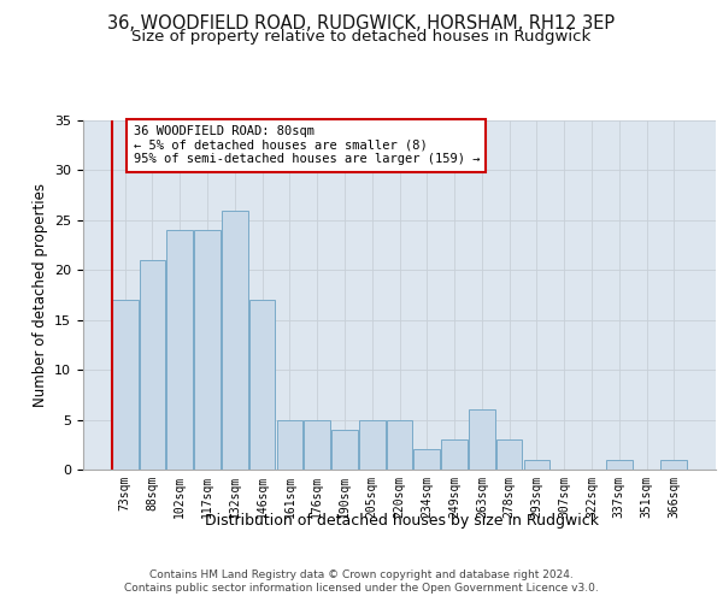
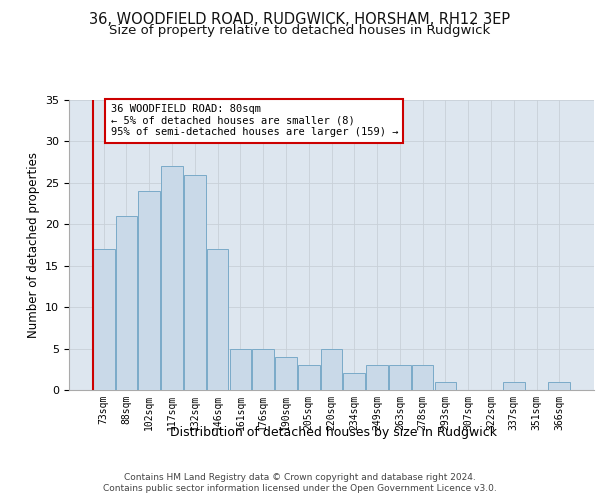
117sqm: 24 -> 27
205sqm: 5 -> 3
263sqm: 6 -> 3
